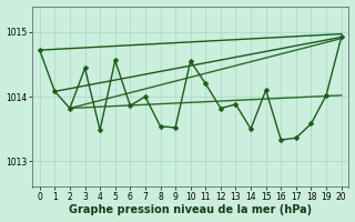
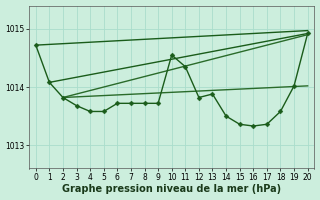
3: 1014.44 -> 1013.68
4: 1013.48 -> 1013.58
5: 1014.56 -> 1013.58
6: 1013.86 -> 1013.72
7: 1014.00 -> 1013.72
8: 1013.54 -> 1013.72
9: 1013.52 -> 1013.72
11: 1014.20 -> 1014.35
15: 1014.10 -> 1013.36
